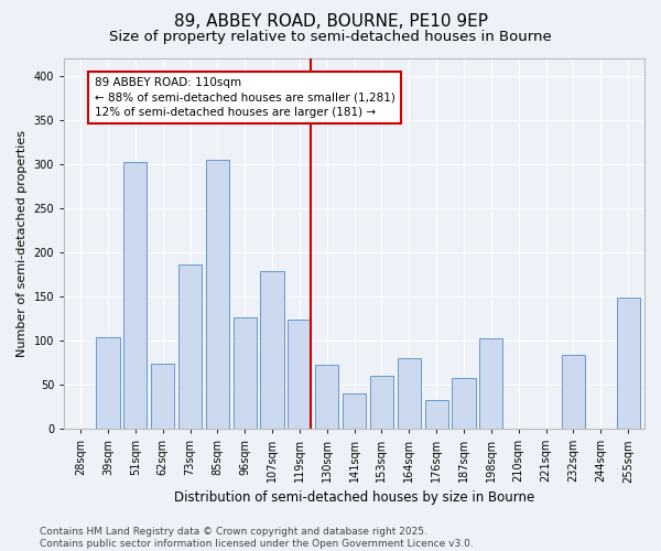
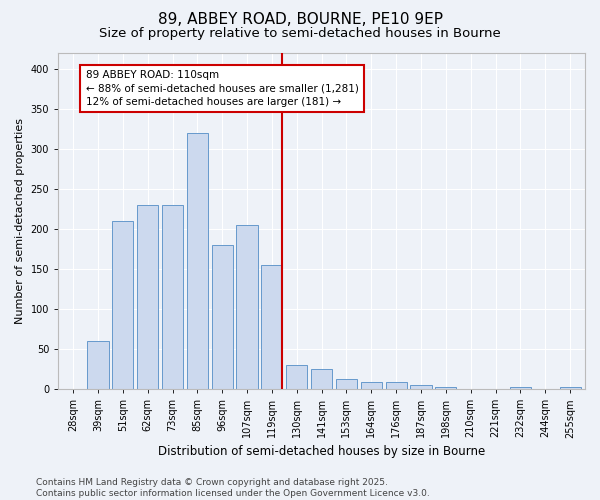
39sqm: 104 -> 60
51sqm: 302 -> 210
62sqm: 74 -> 230
73sqm: 186 -> 230
85sqm: 304 -> 320
96sqm: 126 -> 180
107sqm: 178 -> 205
119sqm: 124 -> 155
130sqm: 72 -> 30
141sqm: 40 -> 25
153sqm: 60 -> 13
164sqm: 80 -> 9
176sqm: 32 -> 9
187sqm: 58 -> 5
198sqm: 102 -> 2
232sqm: 84 -> 2
255sqm: 148 -> 2
